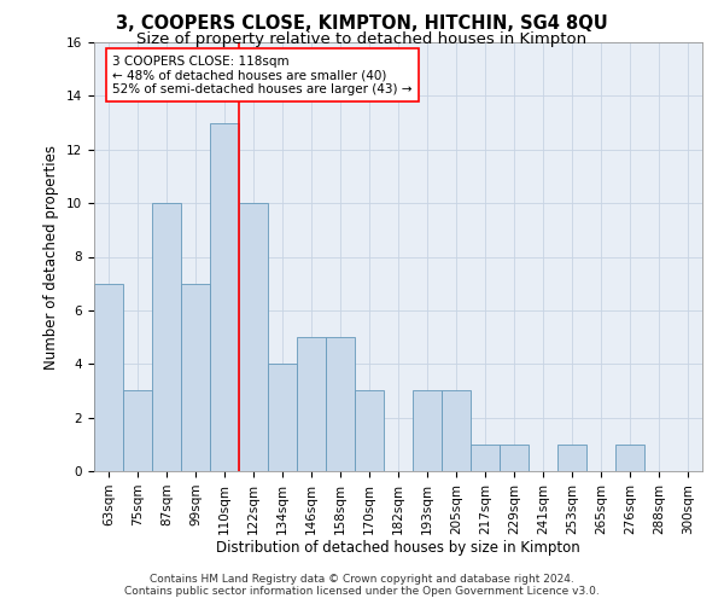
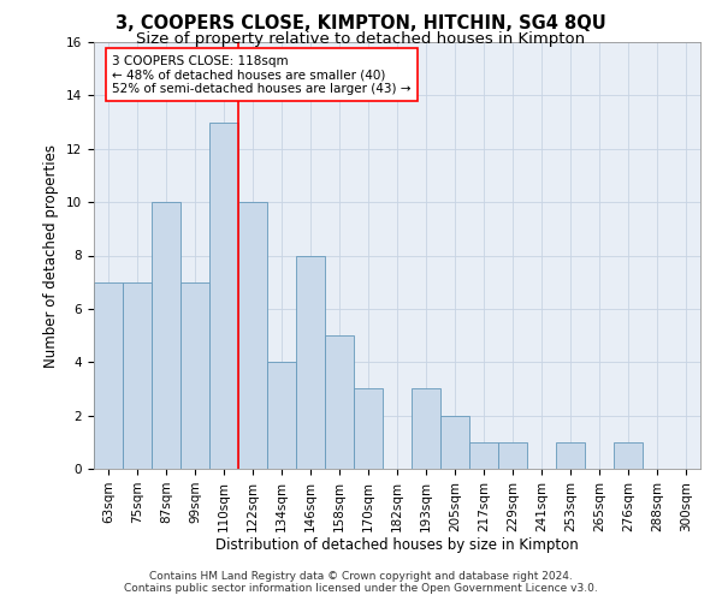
75sqm: 3 -> 7
146sqm: 5 -> 8
205sqm: 3 -> 2
